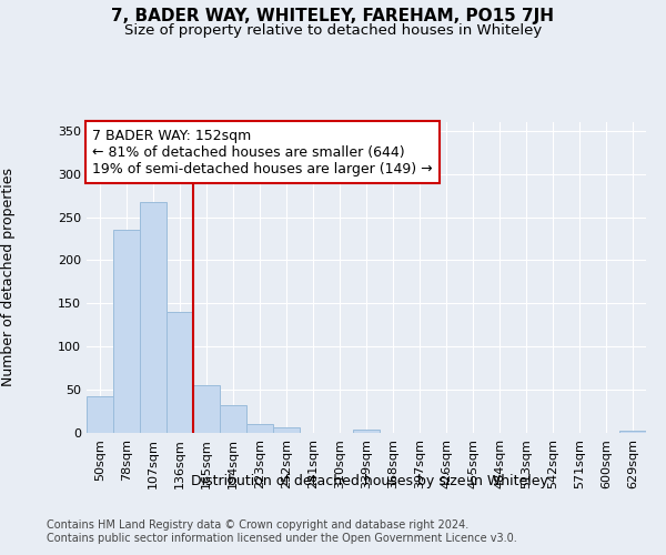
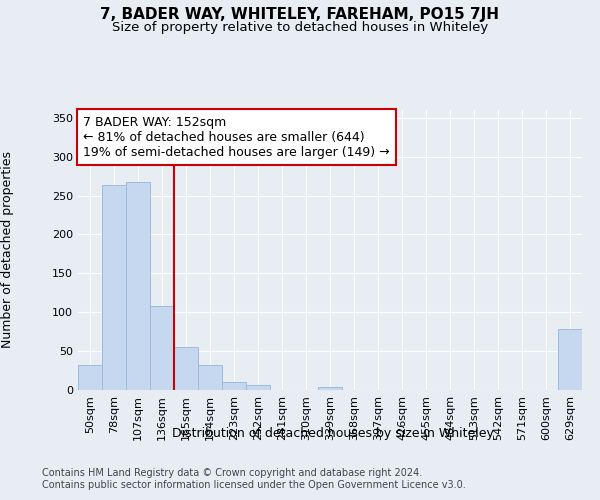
50sqm: 43 -> 32
78sqm: 235 -> 264
136sqm: 140 -> 108
629sqm: 2 -> 78
